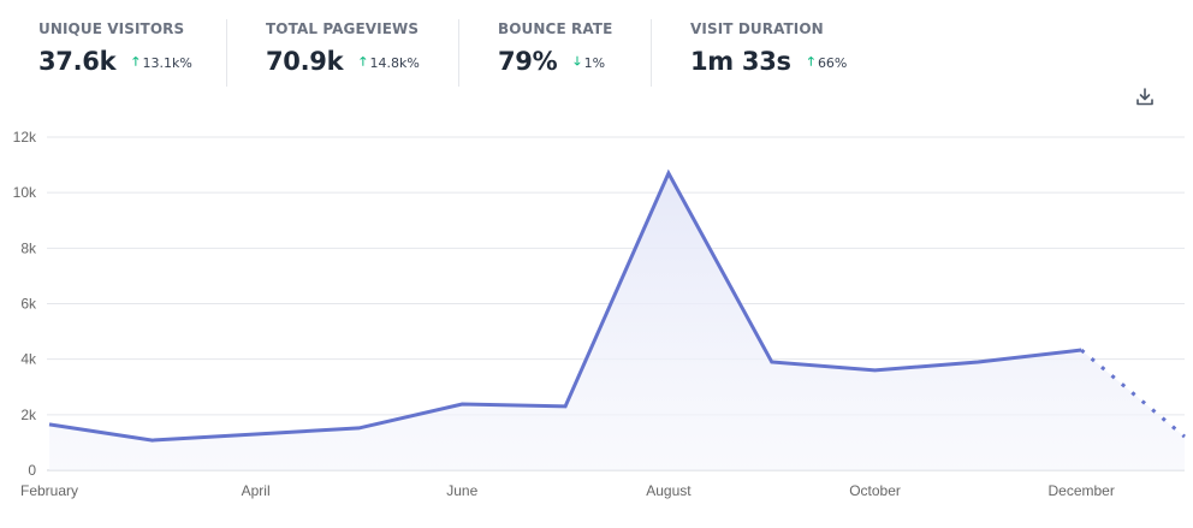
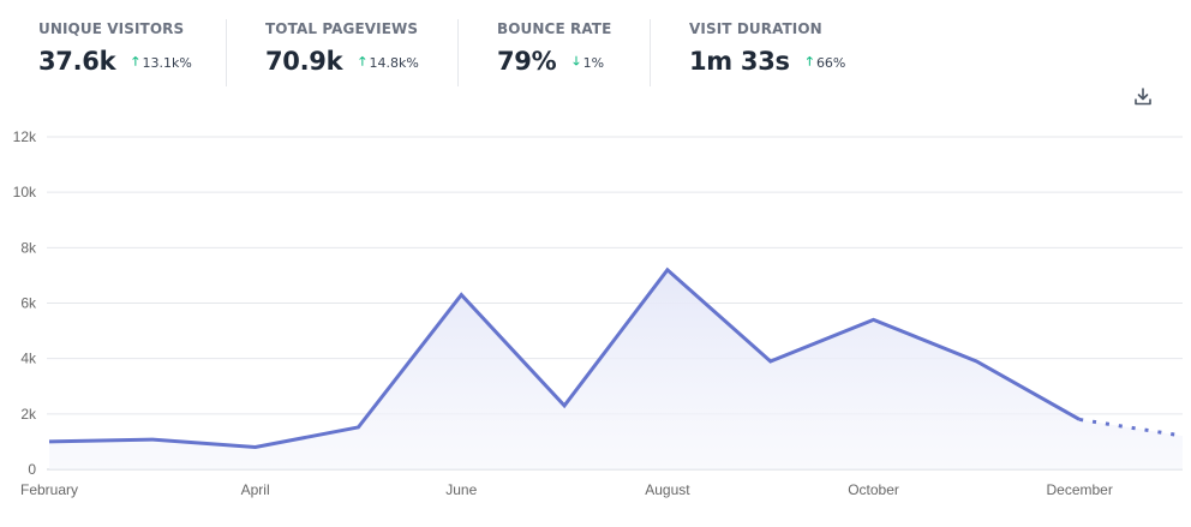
February: 1.6k -> 1.0k
April: 1.3k -> 0.8k
June: 2.4k -> 6.3k
August: 10.7k -> 7.2k
October: 3.6k -> 5.4k
December: 4.3k -> 1.8k
